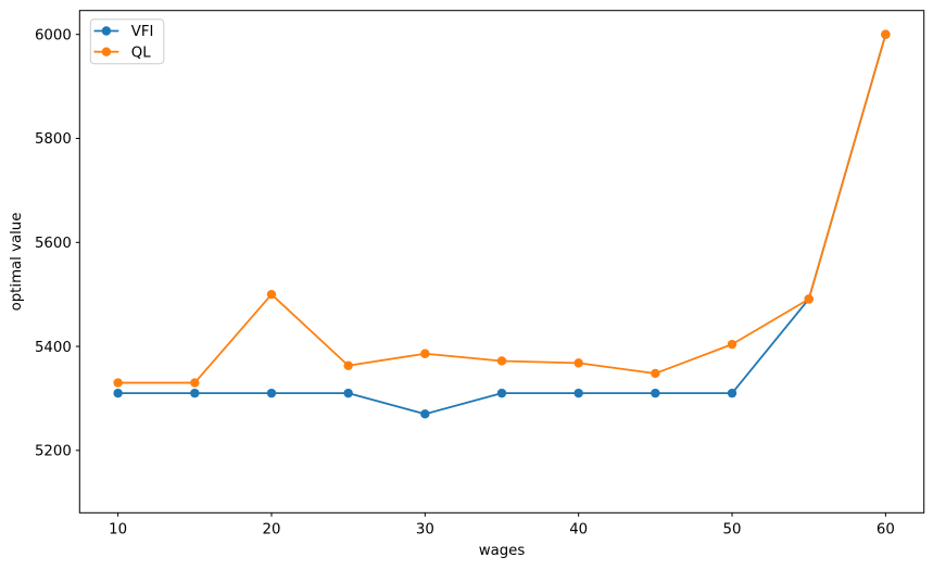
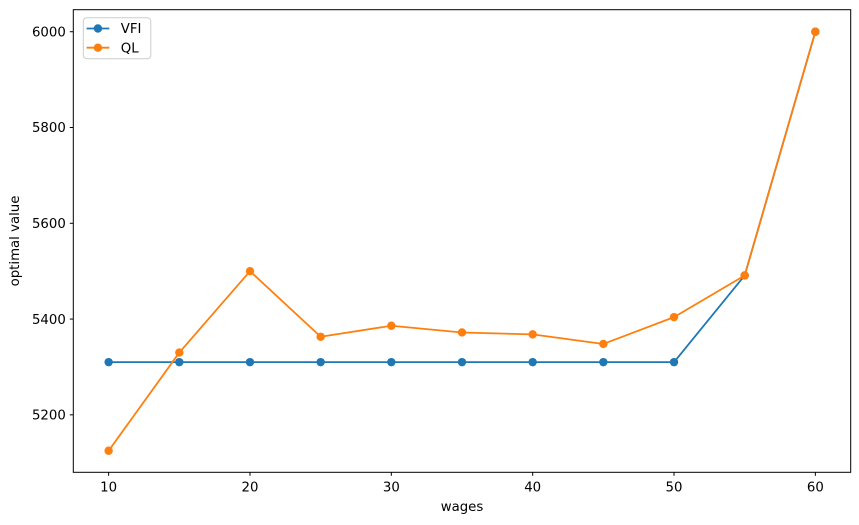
QL/10: 5330 -> 5120
VFI/30: 5270 -> 5310
